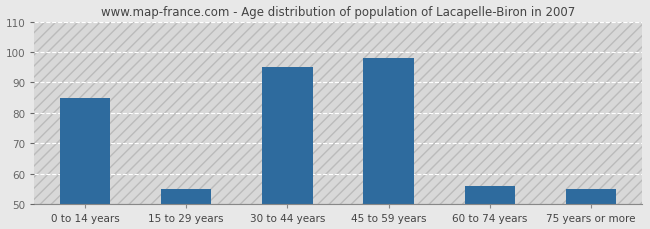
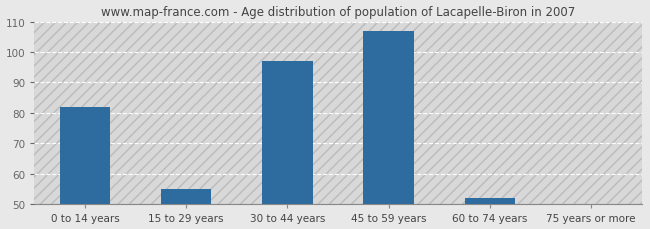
0 to 14 years: 85 -> 82
30 to 44 years: 95 -> 97
45 to 59 years: 98 -> 107
60 to 74 years: 56 -> 52
75 years or more: 55 -> 50
